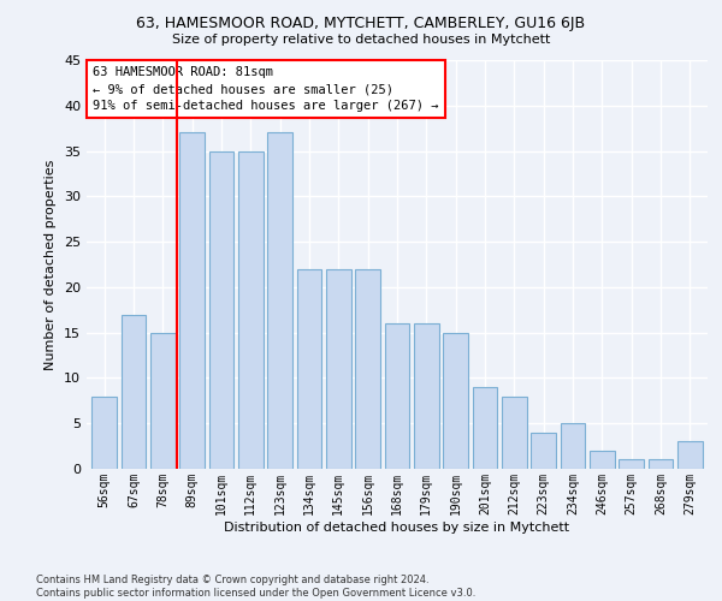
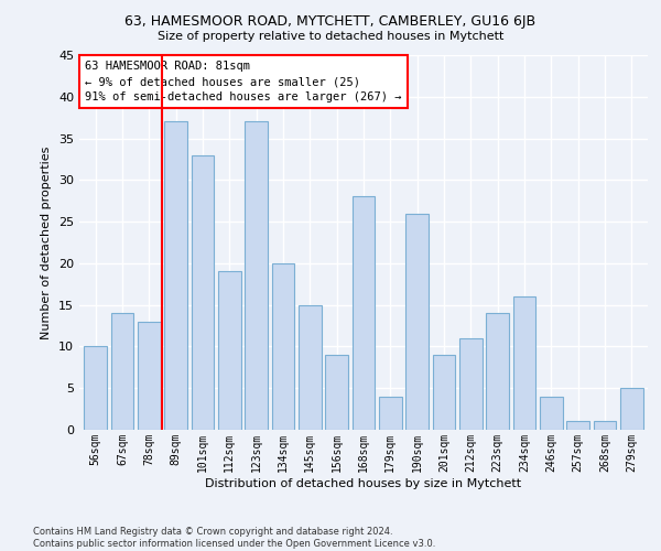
56sqm: 8 -> 10
67sqm: 17 -> 14
78sqm: 15 -> 13
101sqm: 35 -> 33
112sqm: 35 -> 19
134sqm: 22 -> 20
145sqm: 22 -> 15
156sqm: 22 -> 9
168sqm: 16 -> 28
179sqm: 16 -> 4
190sqm: 15 -> 26
212sqm: 8 -> 11
223sqm: 4 -> 14
234sqm: 5 -> 16
246sqm: 2 -> 4
279sqm: 3 -> 5
